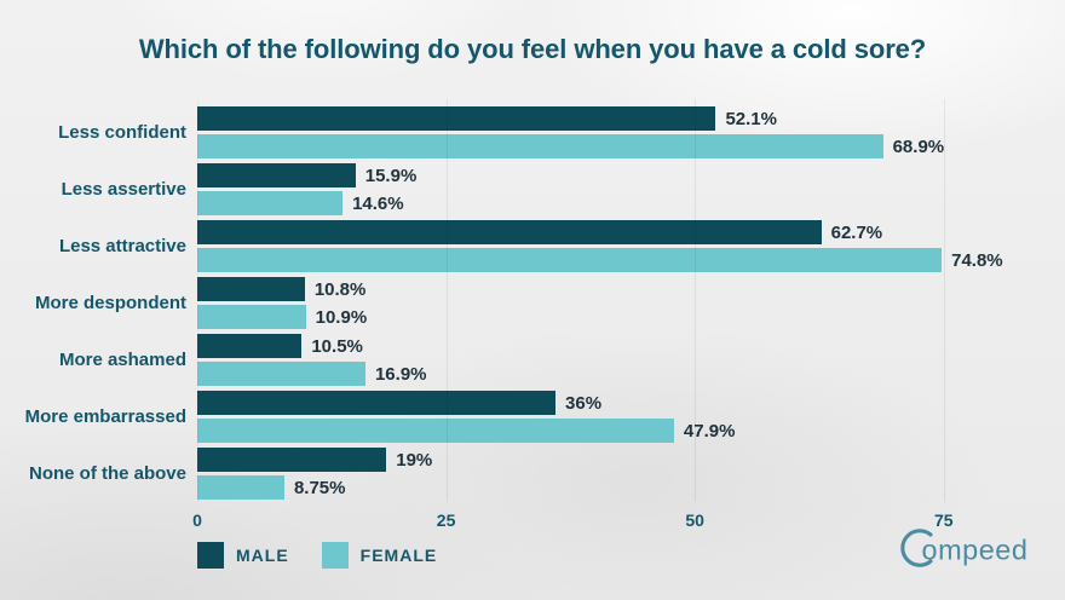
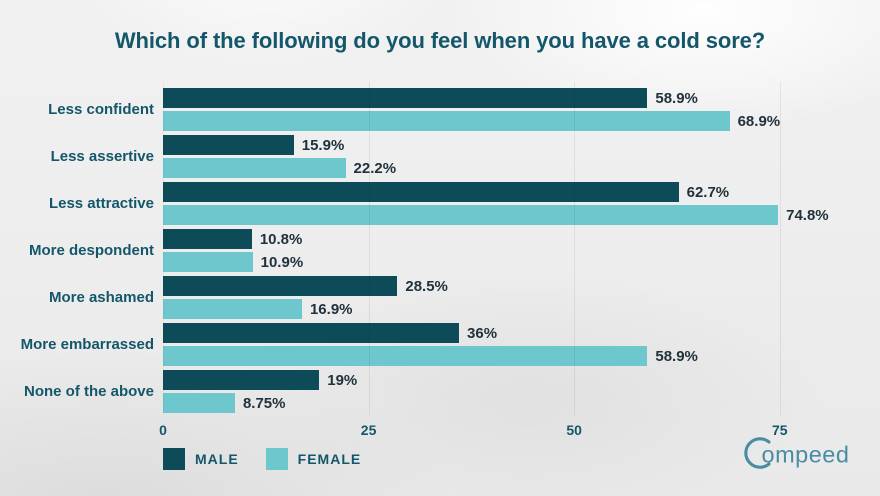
MALE/Less confident: 52.1% -> 58.9%
FEMALE/Less assertive: 14.6% -> 22.2%
MALE/More ashamed: 10.5% -> 28.5%
FEMALE/More embarrassed: 47.9% -> 58.9%
